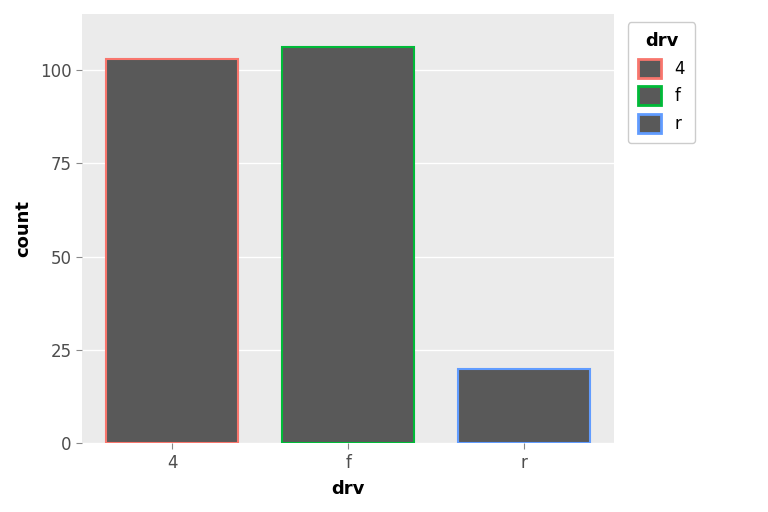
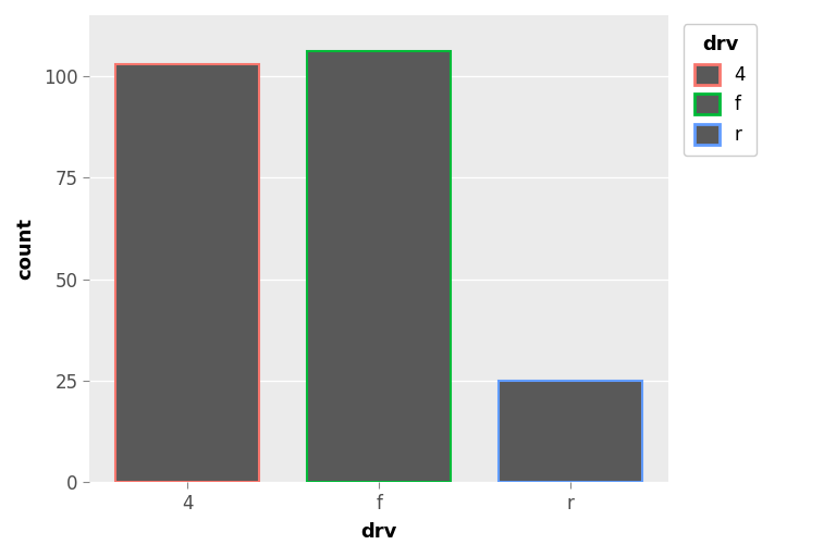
r: 20 -> 25
